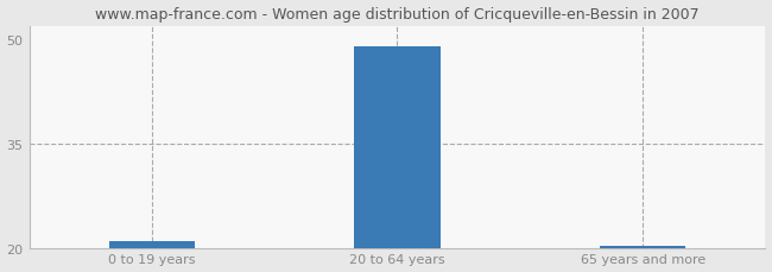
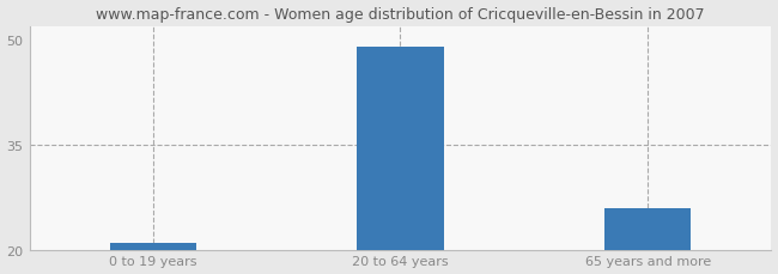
65 years and more: 20.2 -> 26.0
